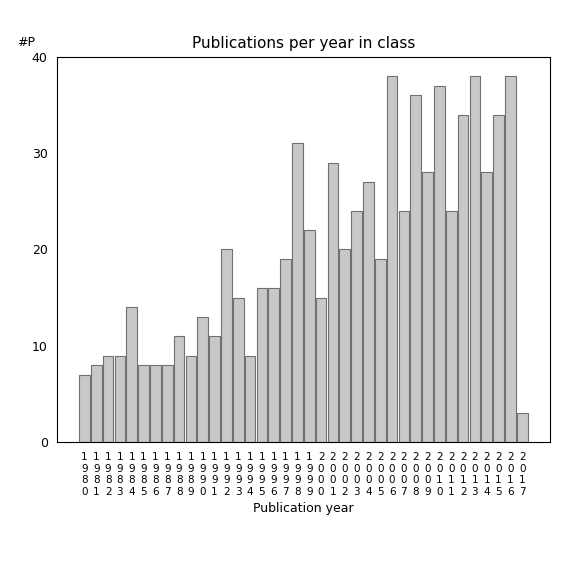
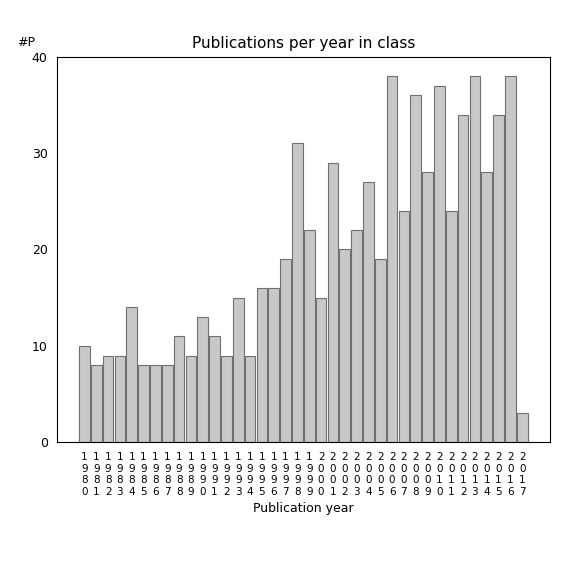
1 9 8 0: 7 -> 10
1 9 9 2: 20 -> 9
2 0 0 3: 24 -> 22
